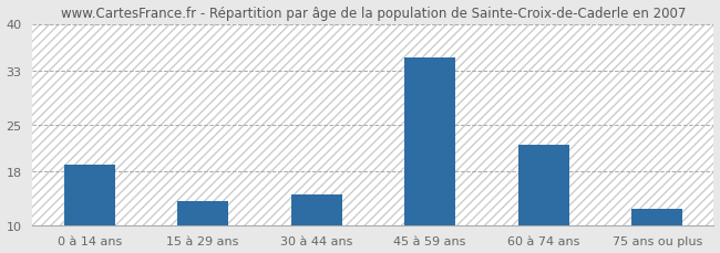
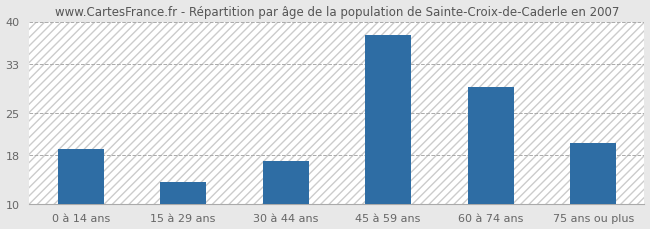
30 à 44 ans: 14.5 -> 17.0
45 à 59 ans: 35.0 -> 37.8
60 à 74 ans: 22.0 -> 29.2
75 ans ou plus: 12.5 -> 20.0
